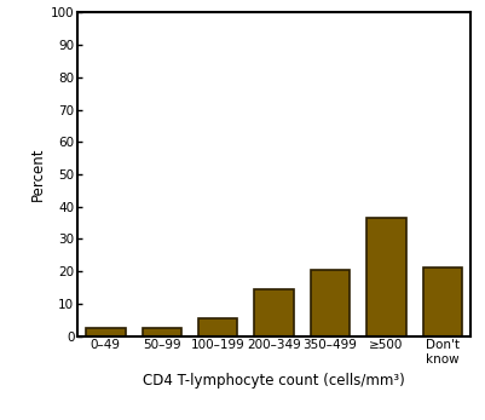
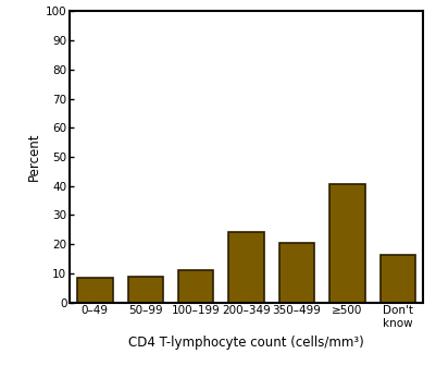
0–49: 2.5 -> 8.5
50–99: 2.5 -> 9.0
100–199: 5.5 -> 11.0
200–349: 14.5 -> 24.0
≥500: 36.5 -> 40.5
Don't know: 21.0 -> 16.5
